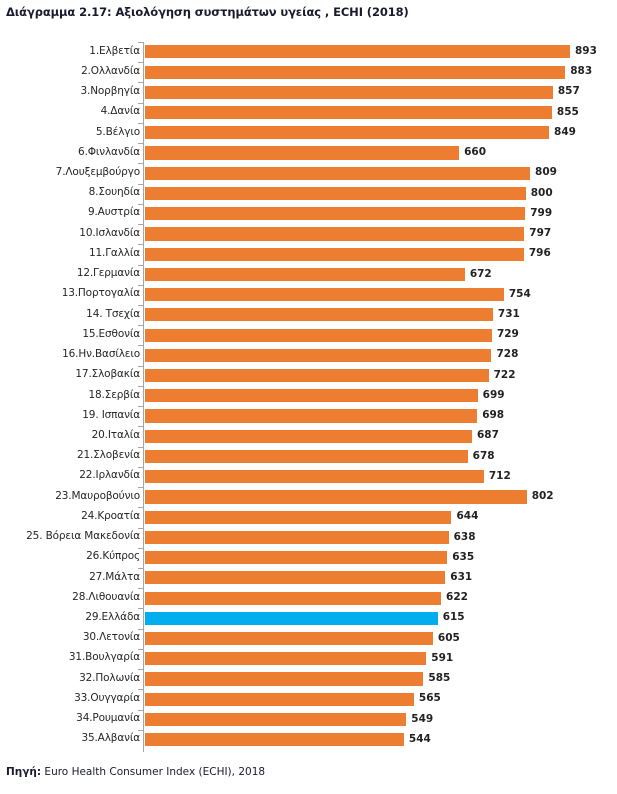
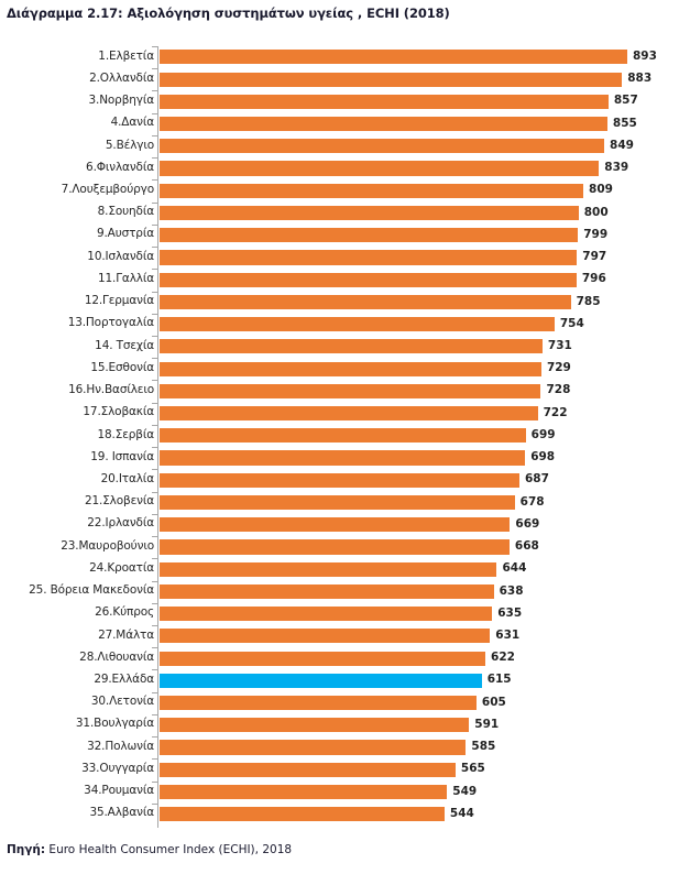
6.Φινλανδία: 660 -> 839
12.Γερμανία: 672 -> 785
22.Ιρλανδία: 712 -> 669
23.Μαυροβούνιο: 802 -> 668
